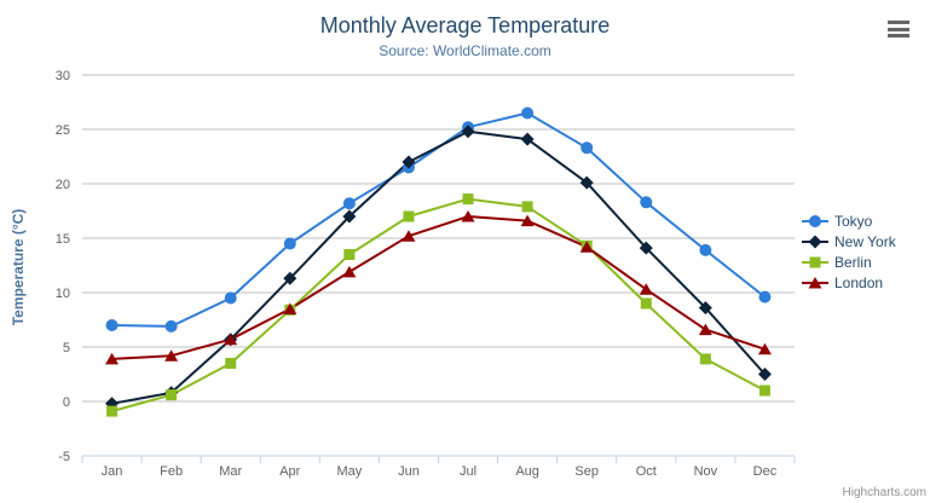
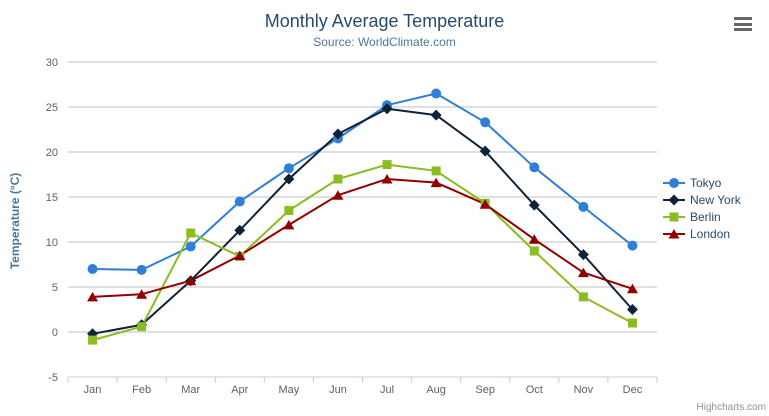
Berlin/Mar: 4 -> 11
